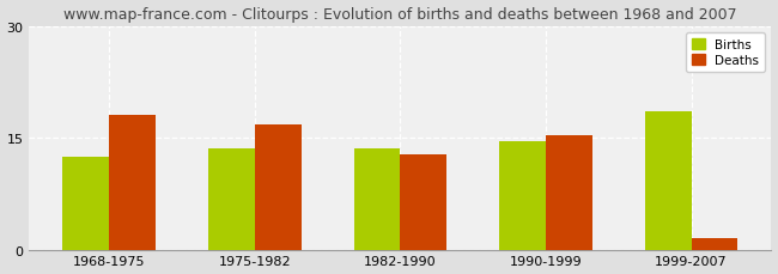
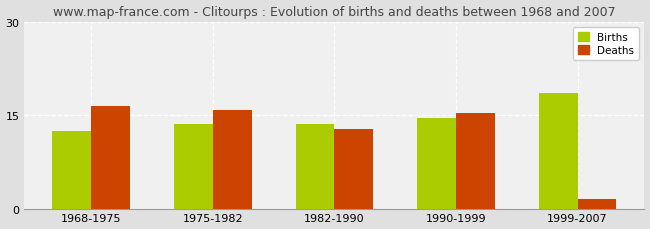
Deaths/1968-1975: 18.0 -> 16.5
Deaths/1975-1982: 16.8 -> 15.8
